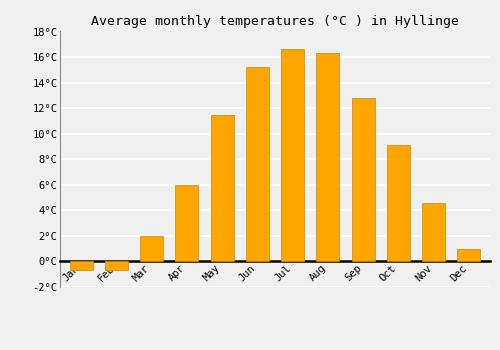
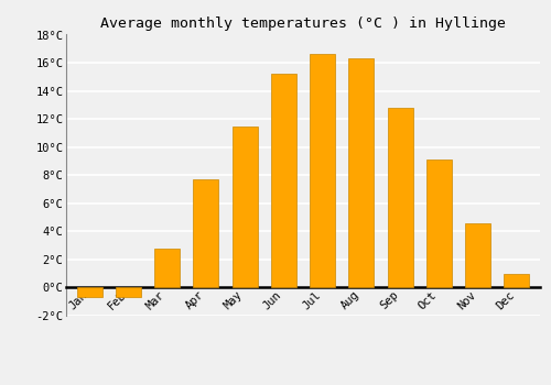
Mar: 2.0°C -> 2.8°C
Apr: 6.0°C -> 7.7°C
